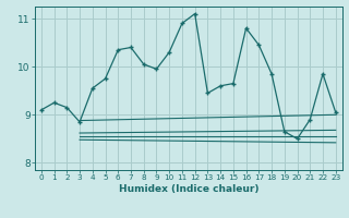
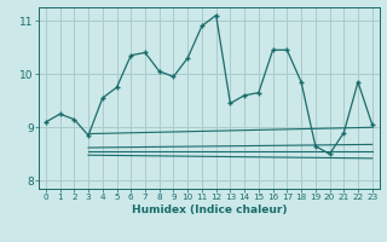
16: 10.80 -> 10.45
